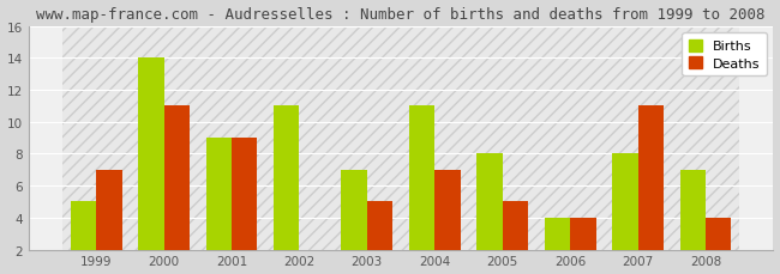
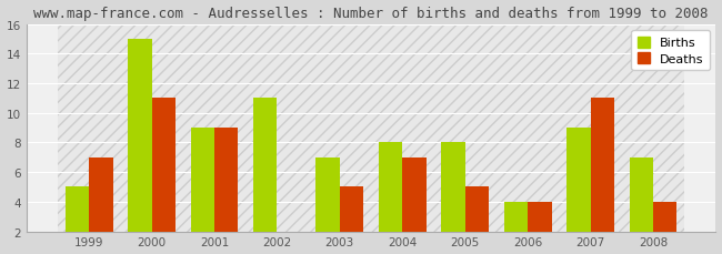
Births/2000: 14 -> 15
Births/2004: 11 -> 8
Births/2007: 8 -> 9
